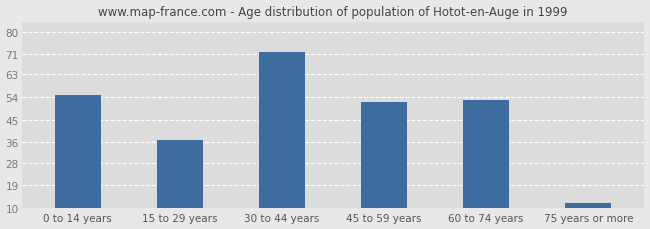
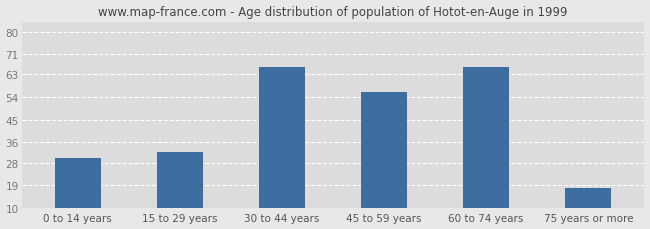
0 to 14 years: 55 -> 30
15 to 29 years: 37 -> 32
30 to 44 years: 72 -> 66
45 to 59 years: 52 -> 56
60 to 74 years: 53 -> 66
75 years or more: 12 -> 18
